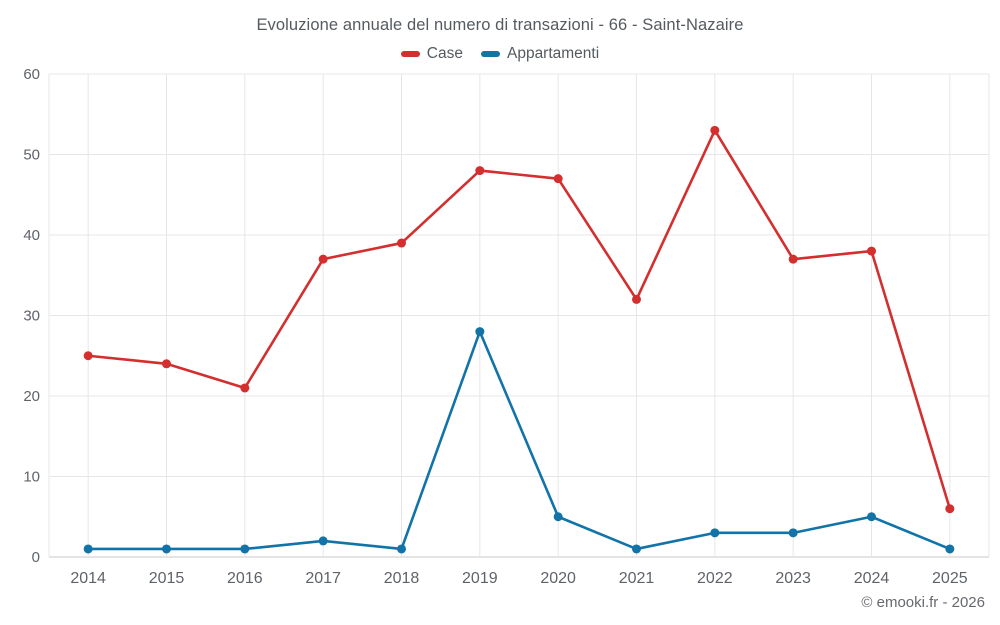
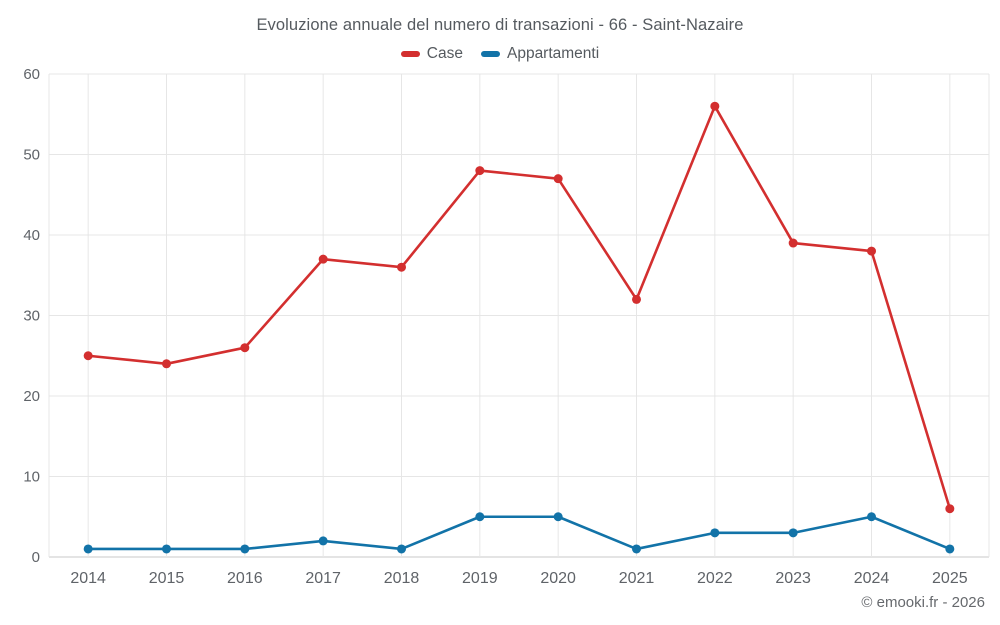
Case/2016: 21 -> 26
Case/2018: 39 -> 36
Appartamenti/2019: 28 -> 5
Case/2022: 53 -> 56
Case/2023: 37 -> 39
